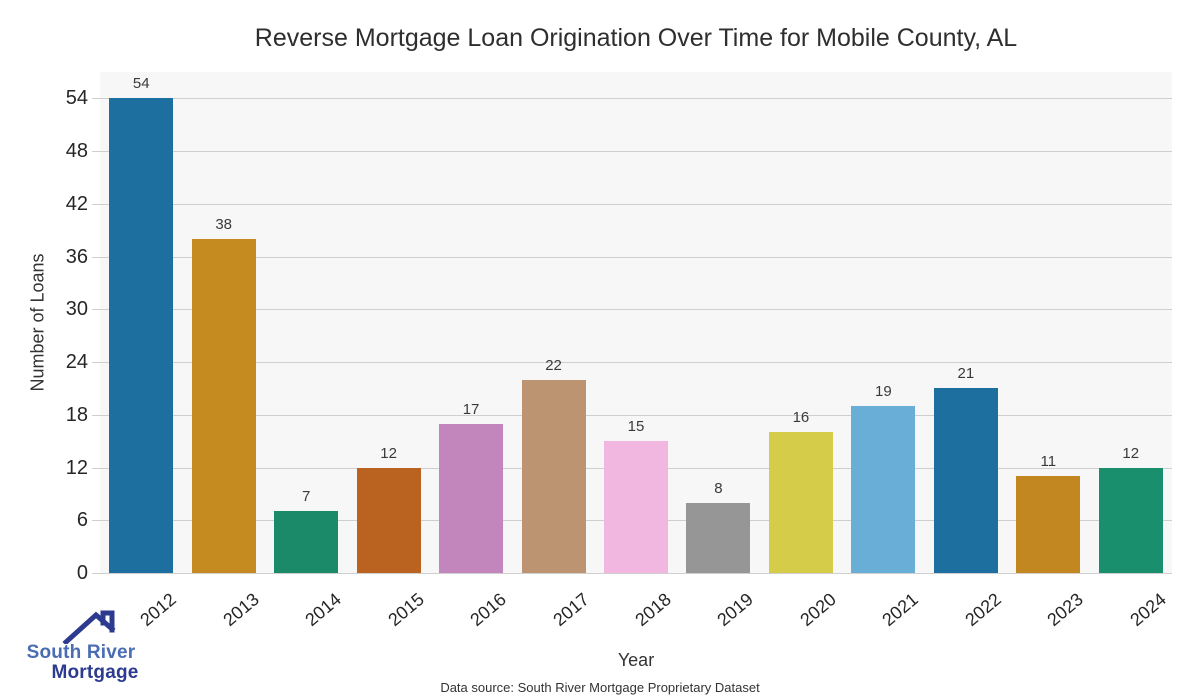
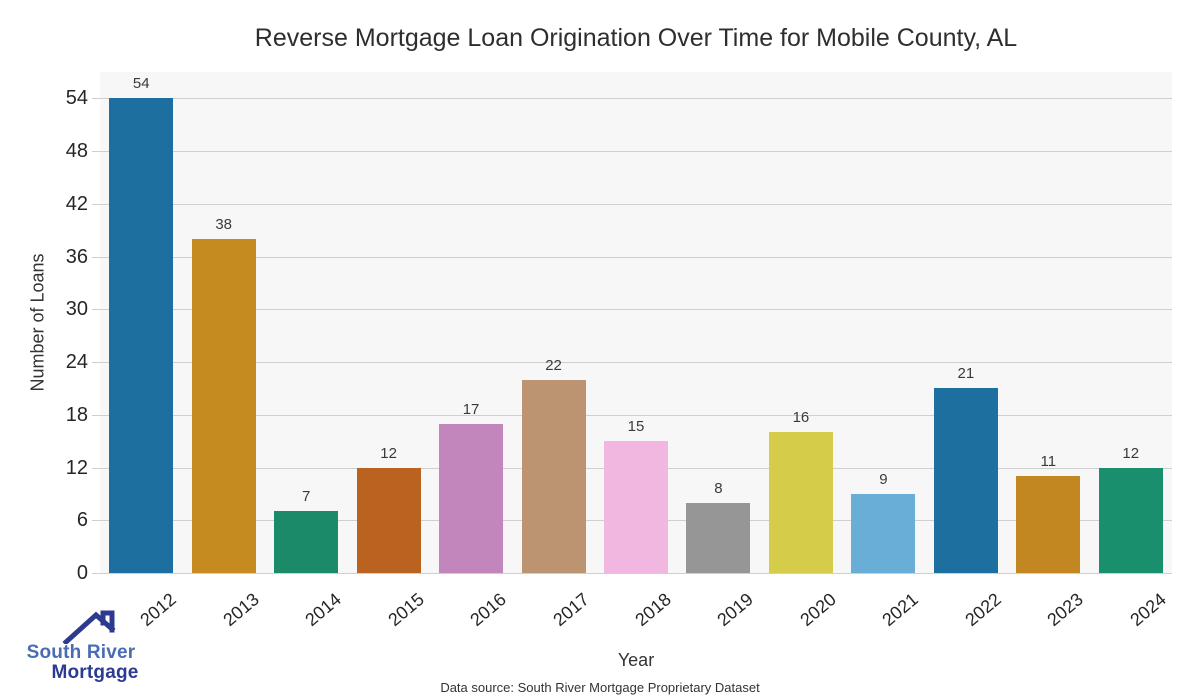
2021: 19 -> 9
